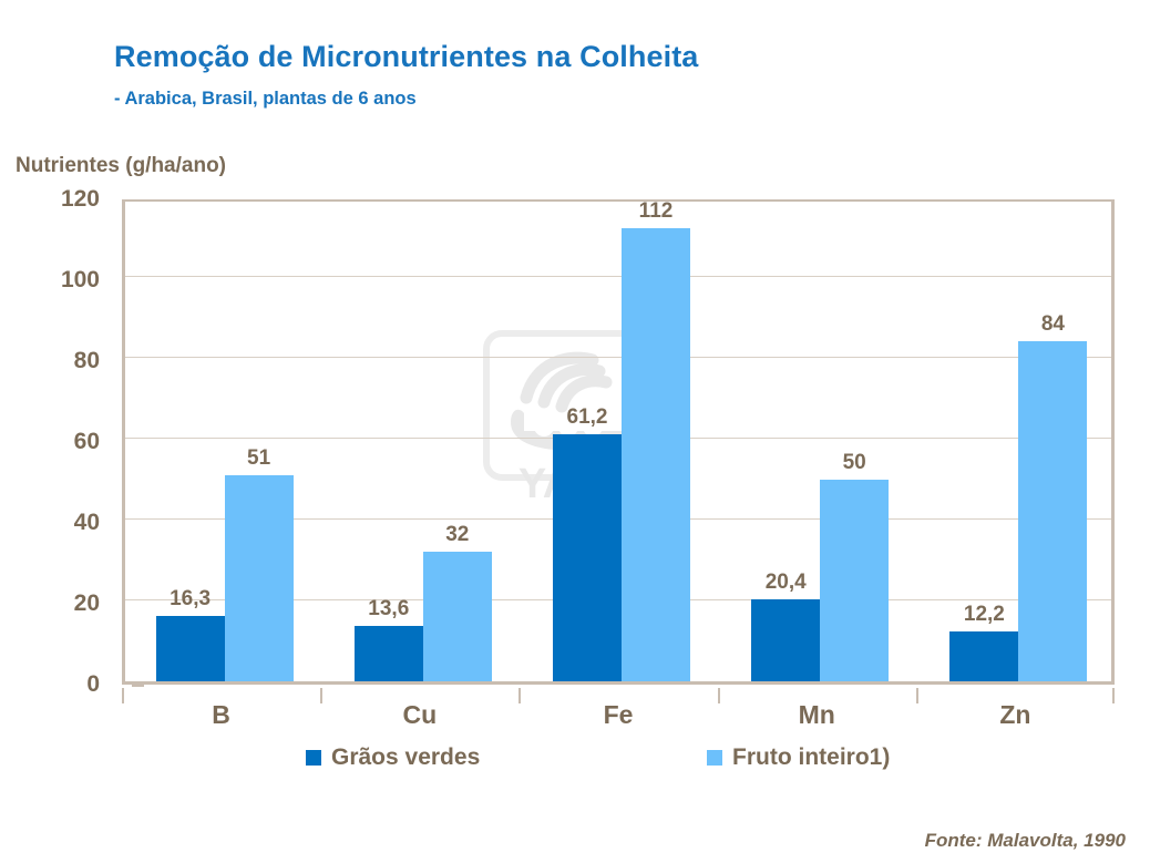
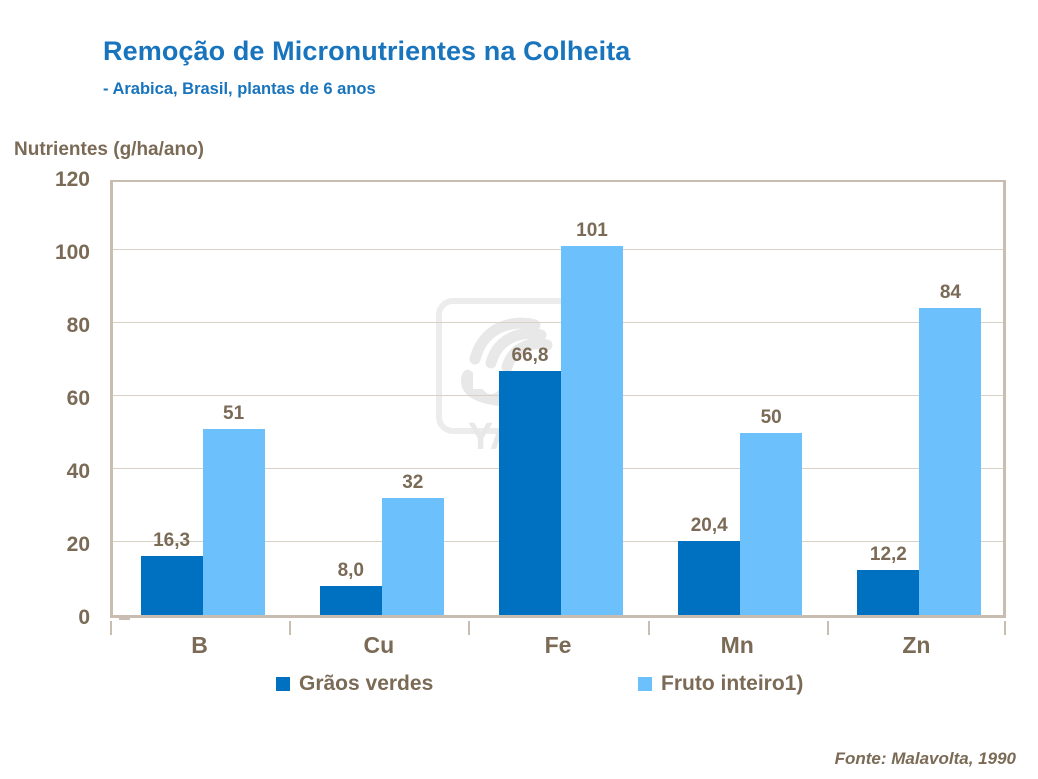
Grãos verdes/Cu: 13,6 -> 8,0
Grãos verdes/Fe: 61,2 -> 66,8
Fruto inteiro1)/Fe: 112 -> 101
